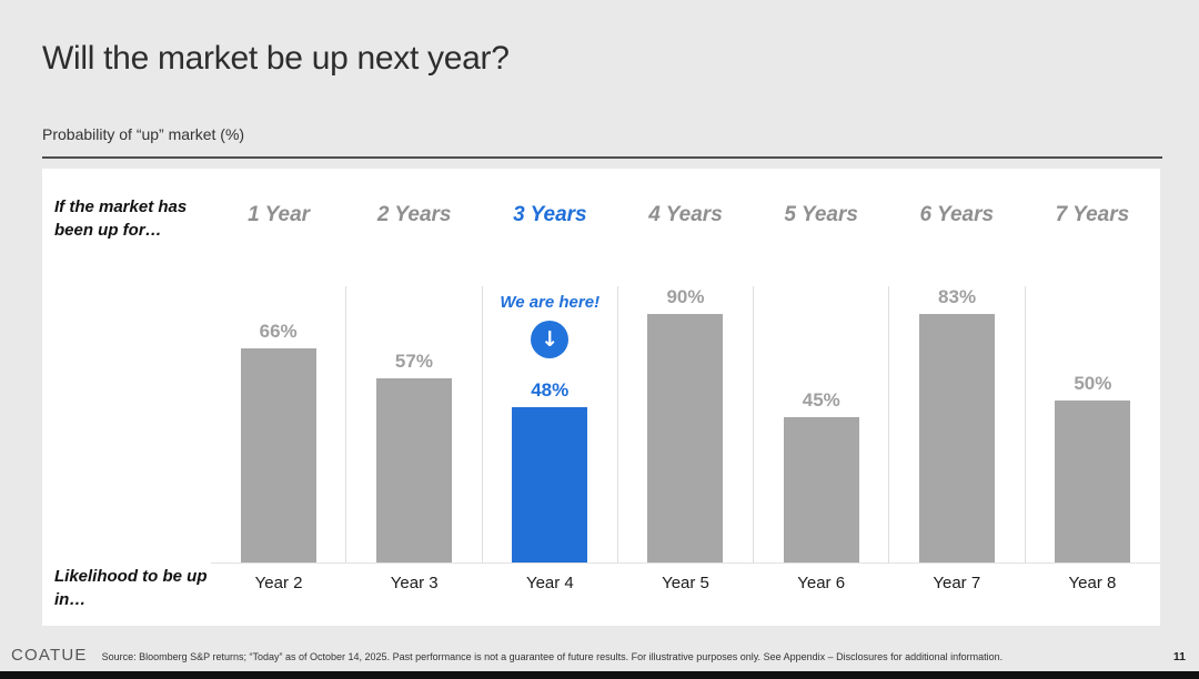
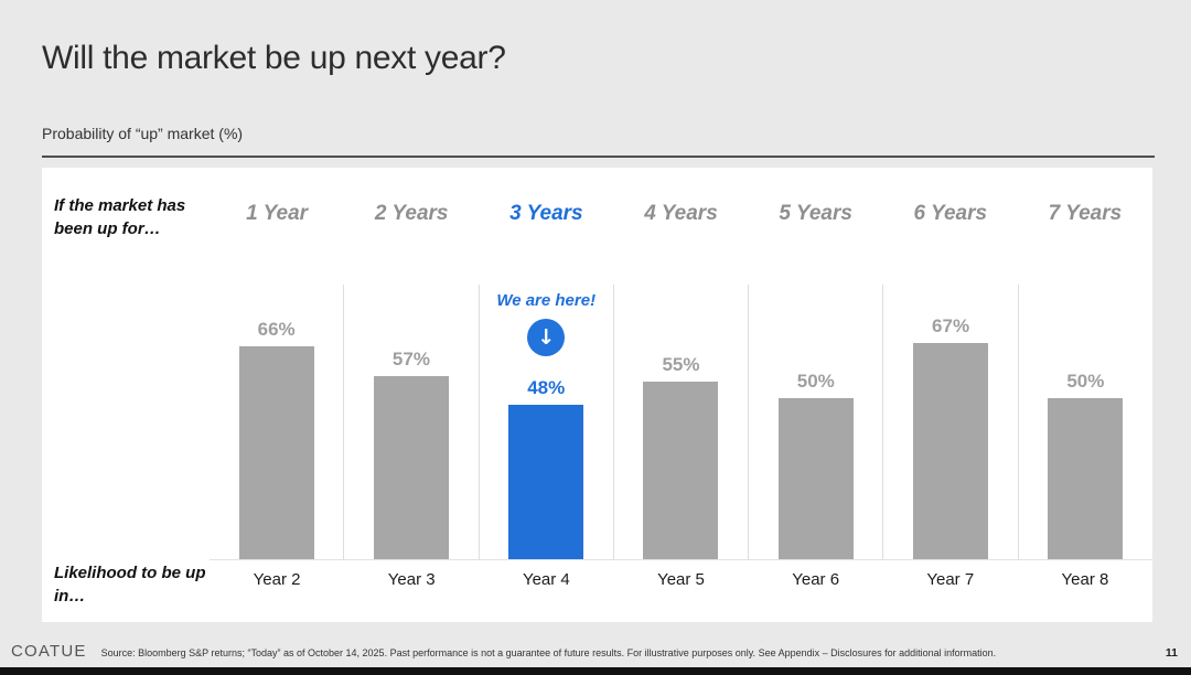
4 Years: 90% -> 55%
5 Years: 45% -> 50%
6 Years: 83% -> 67%
